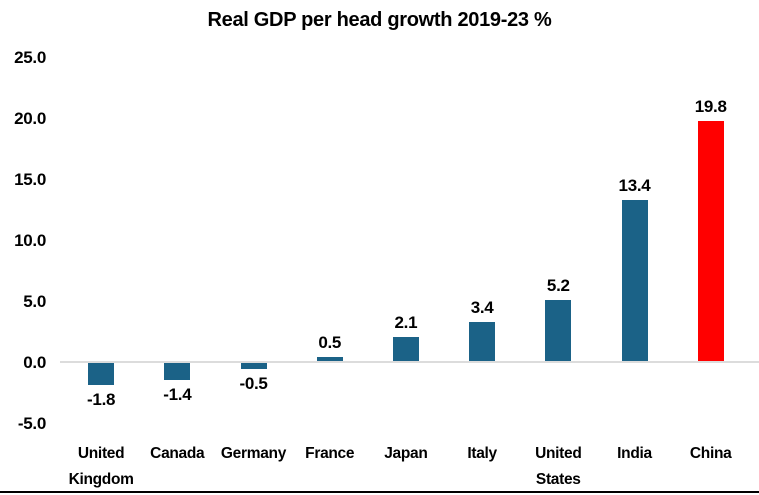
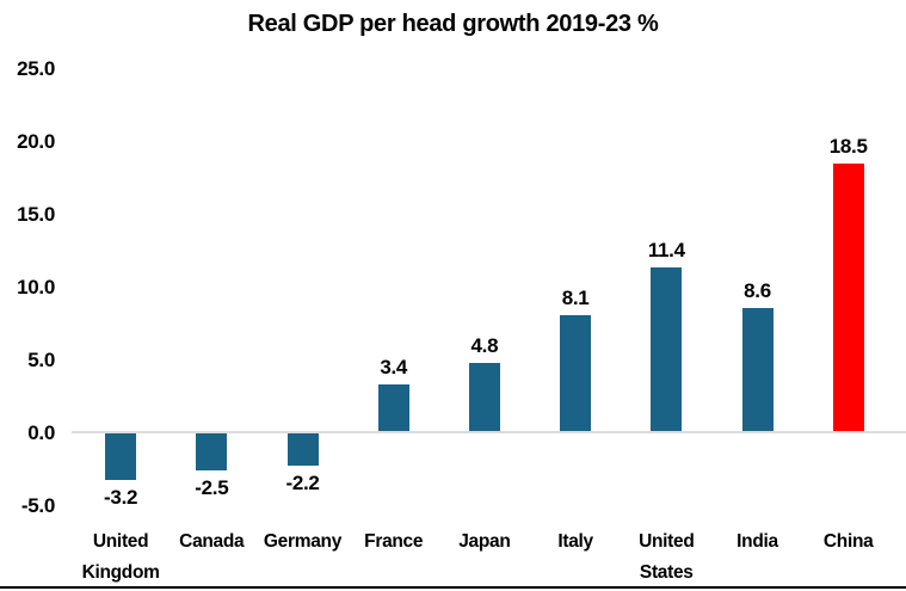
United Kingdom: -1.8 -> -3.2
Canada: -1.4 -> -2.5
Germany: -0.5 -> -2.2
France: 0.5 -> 3.4
Japan: 2.1 -> 4.8
Italy: 3.4 -> 8.1
United States: 5.2 -> 11.4
India: 13.4 -> 8.6
China: 19.8 -> 18.5
